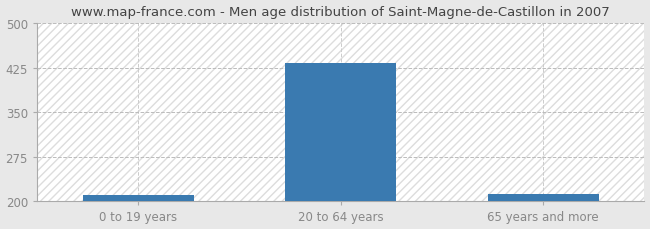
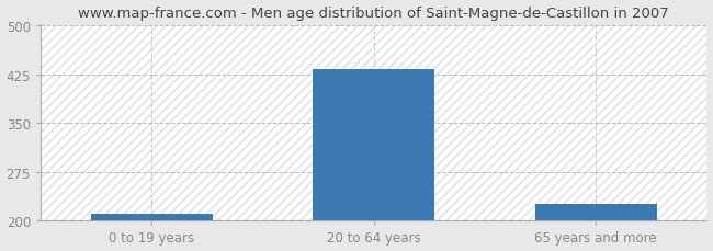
65 years and more: 213 -> 226
